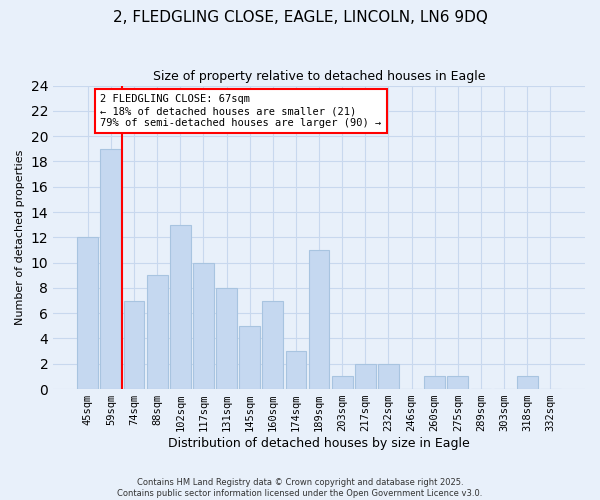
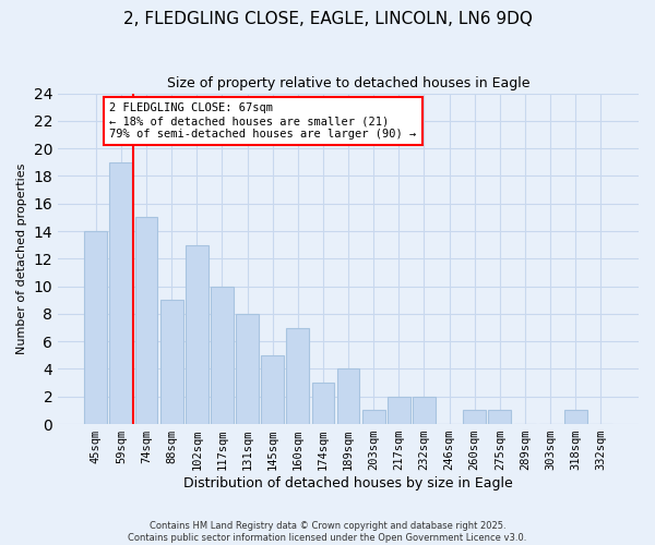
45sqm: 12 -> 14
74sqm: 7 -> 15
189sqm: 11 -> 4
